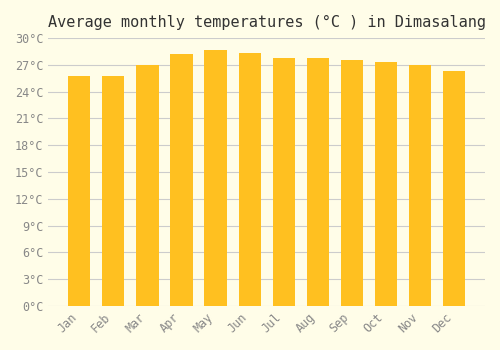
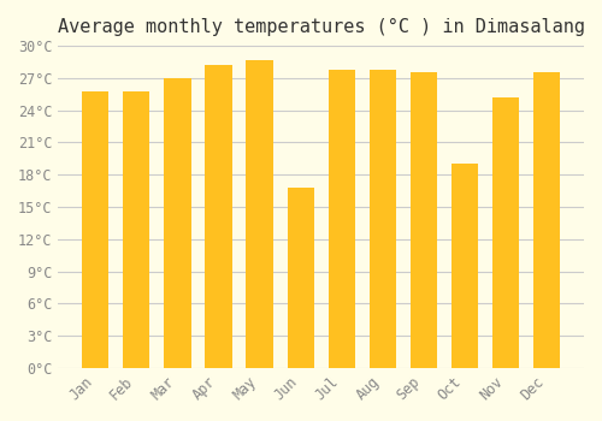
Jun: 28.3°C -> 16.8°C
Oct: 27.3°C -> 19.0°C
Nov: 27.0°C -> 25.2°C
Dec: 26.3°C -> 27.6°C
